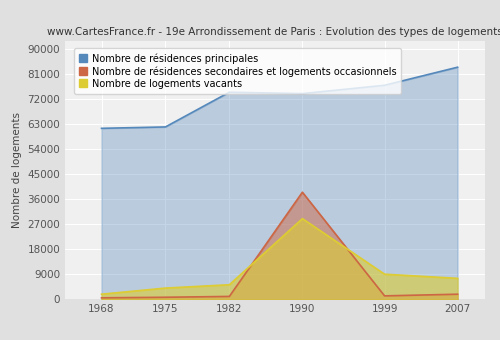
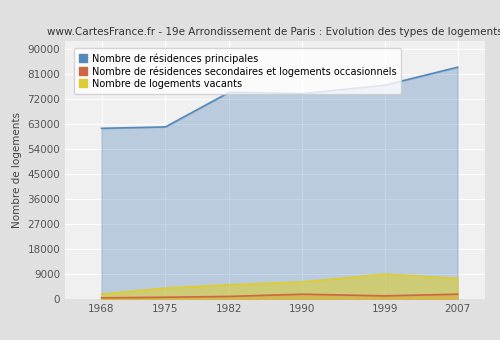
Nombre de résidences secondaires et logements occasionnels/1990: 38500 -> 1800
Nombre de logements vacants/1990: 29000 -> 6200
